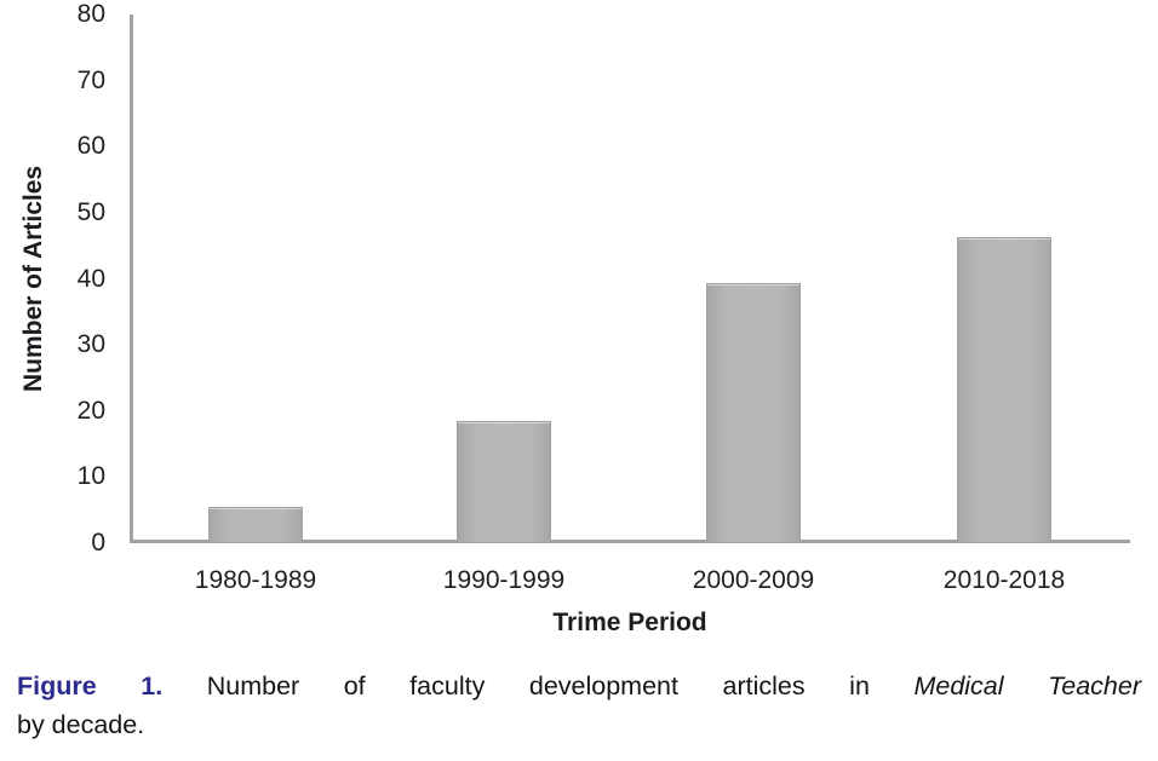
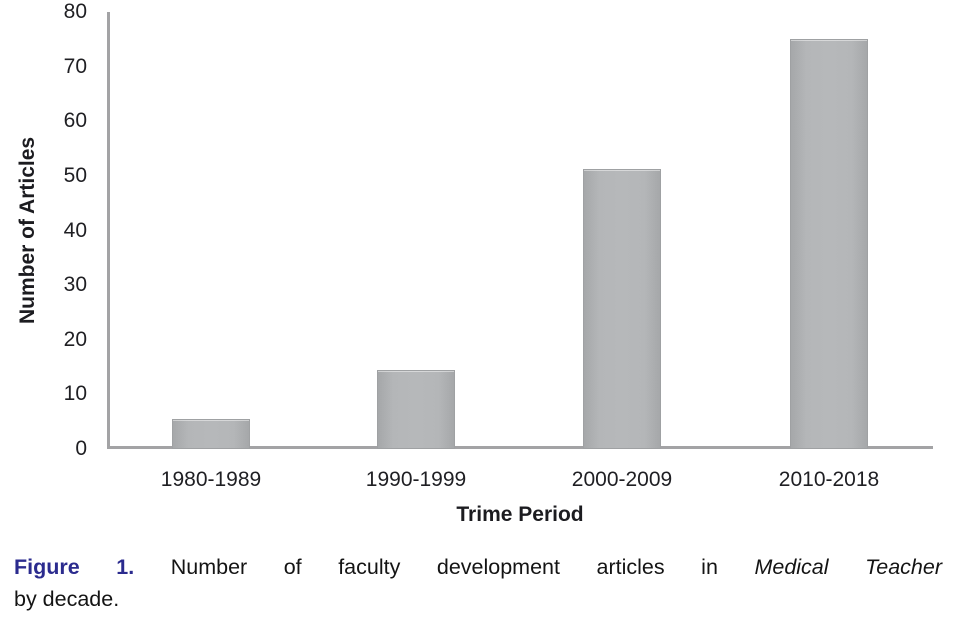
1990-1999: 18 -> 14
2000-2009: 39 -> 51
2010-2018: 46 -> 75
